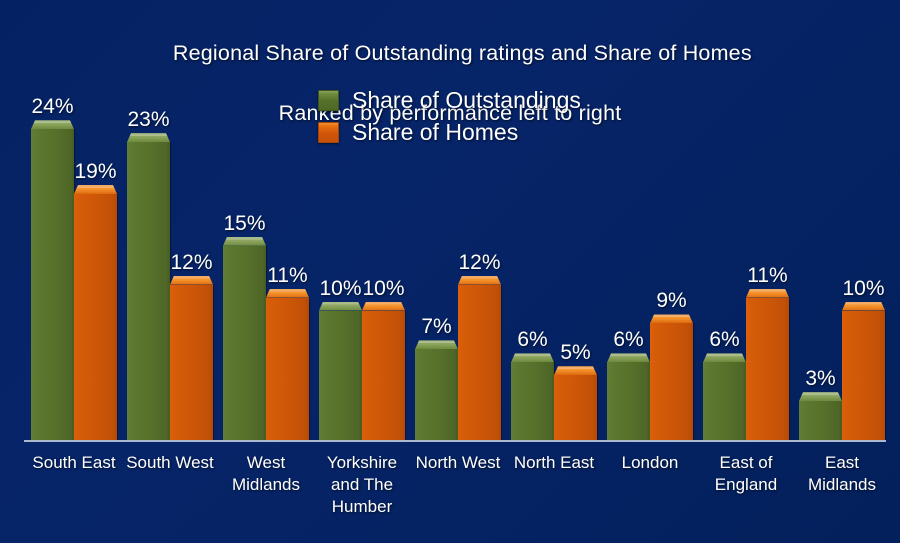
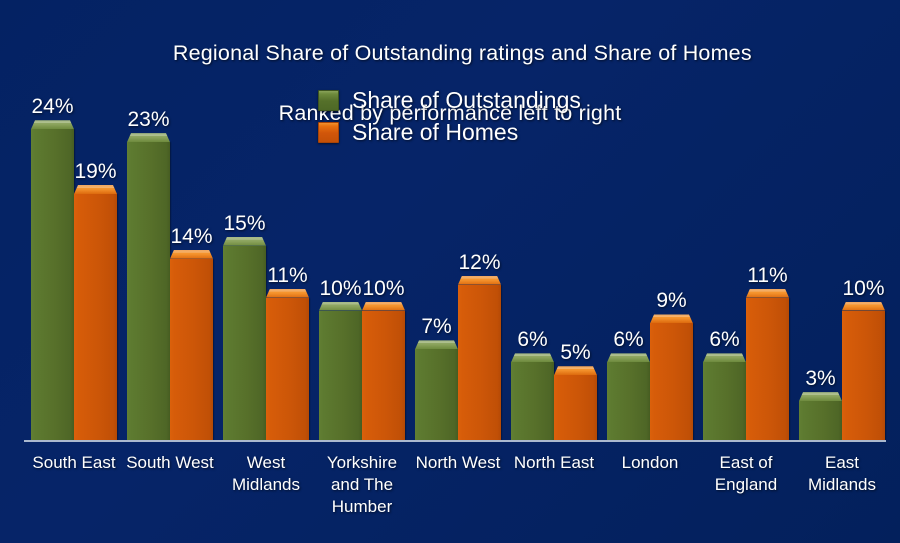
Share of Homes/South West: 12% -> 14%
